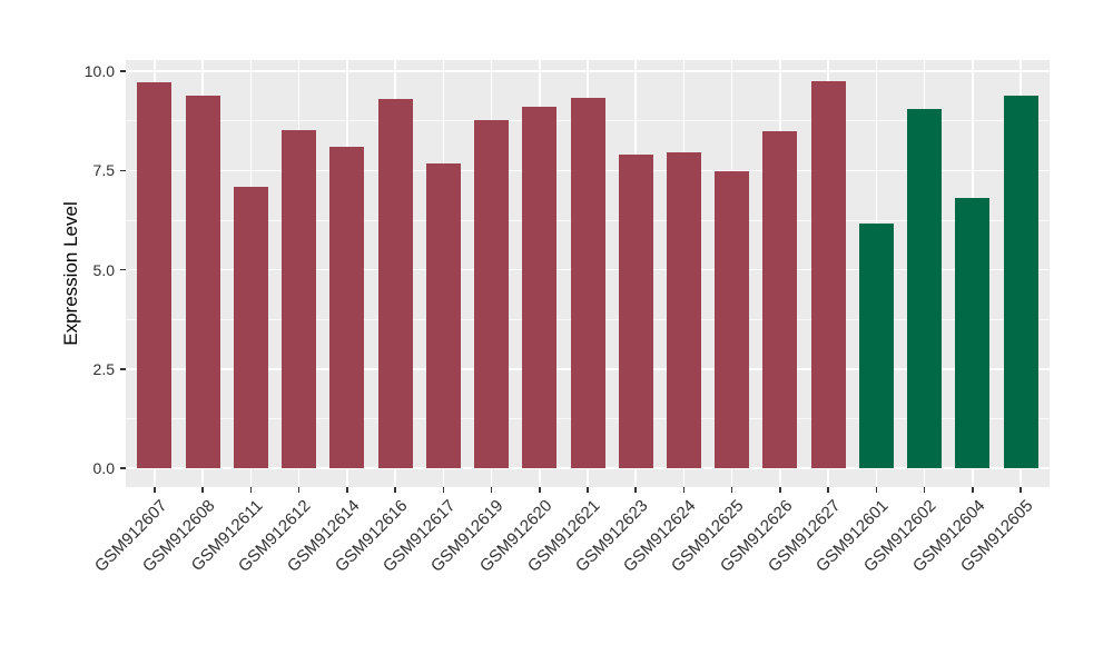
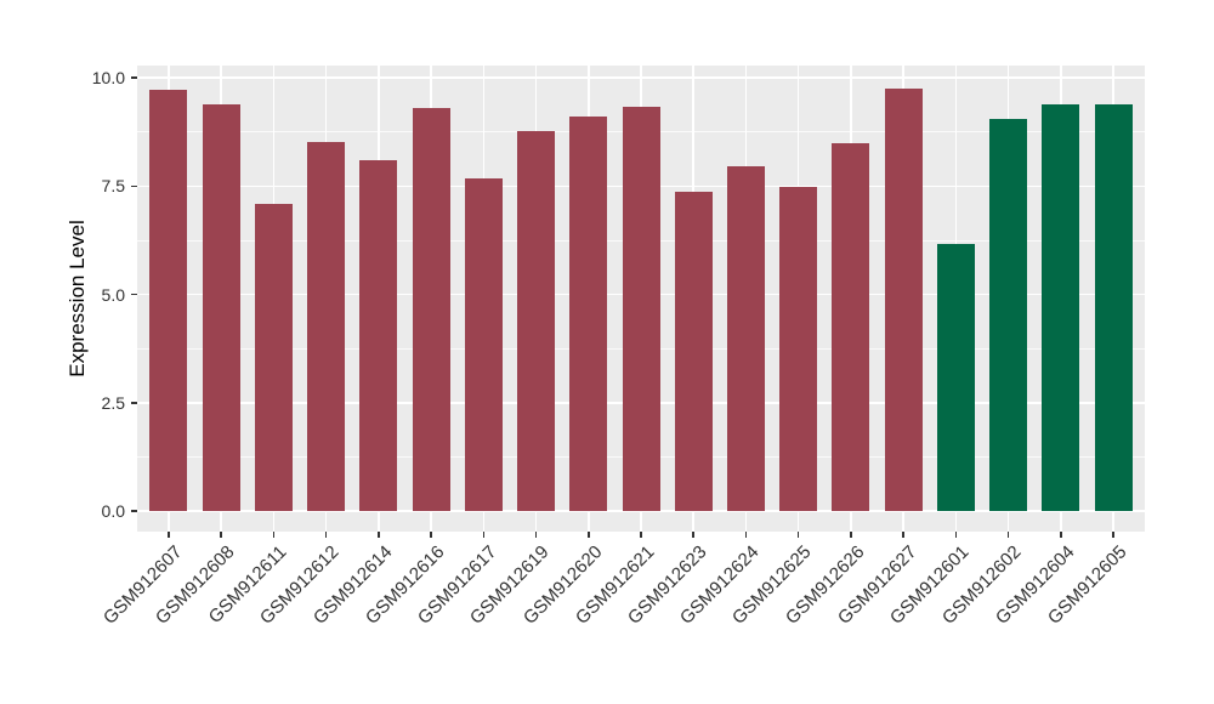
GSM912623: 7.9 -> 7.4
GSM912604: 6.8 -> 9.4
